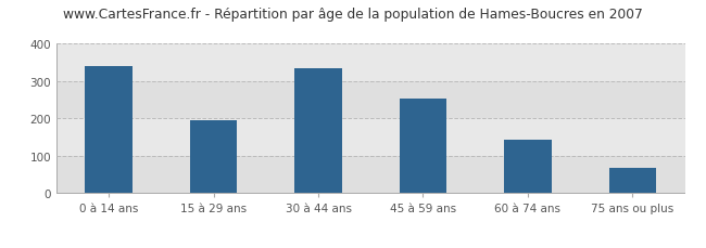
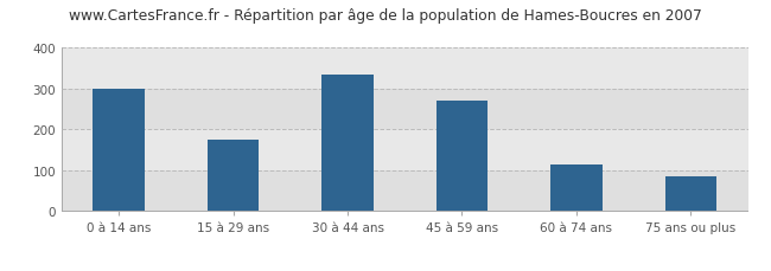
0 à 14 ans: 340 -> 300
15 à 29 ans: 195 -> 175
45 à 59 ans: 252 -> 270
60 à 74 ans: 143 -> 115
75 ans ou plus: 68 -> 85
